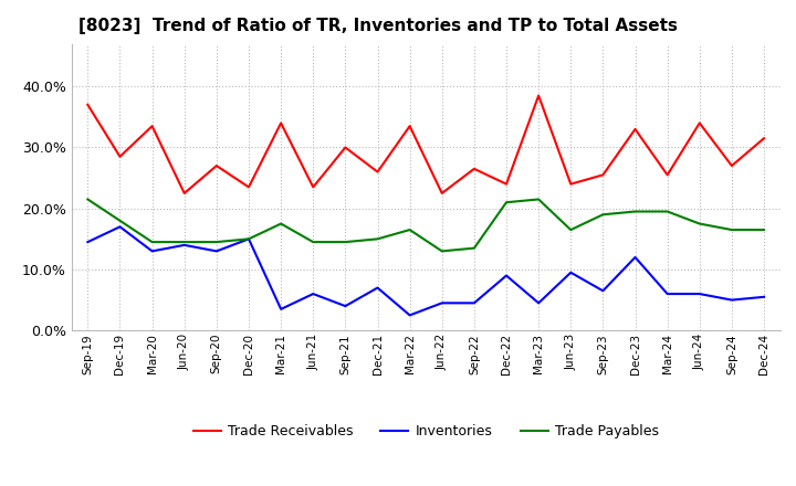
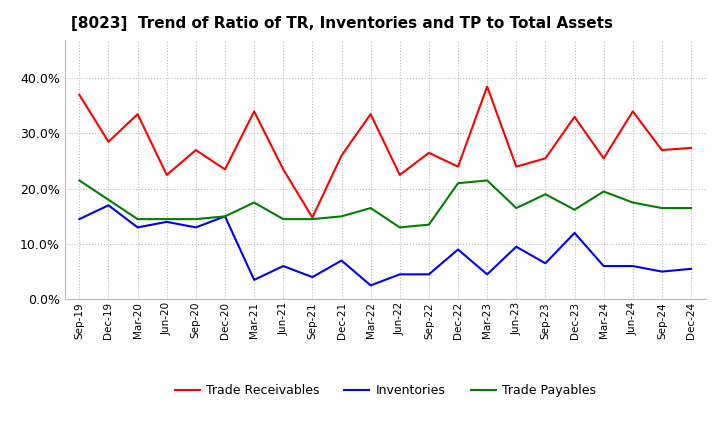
Trade Receivables/Sep-21: 30.0% -> 14.8%
Trade Payables/Dec-23: 19.5% -> 16.2%
Trade Receivables/Dec-24: 31.5% -> 27.4%
